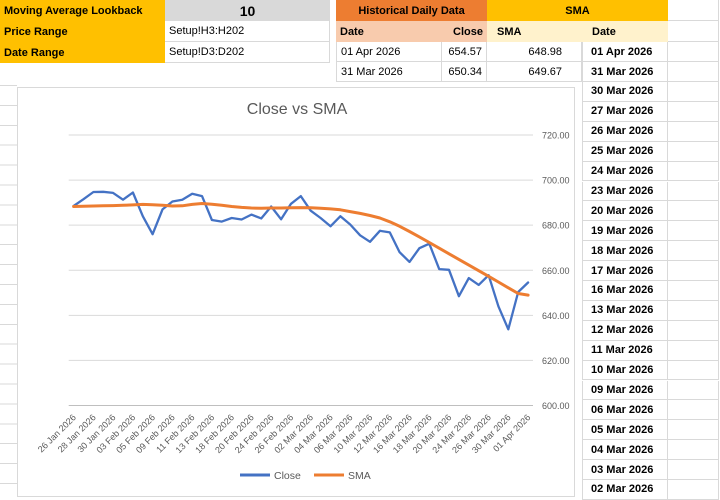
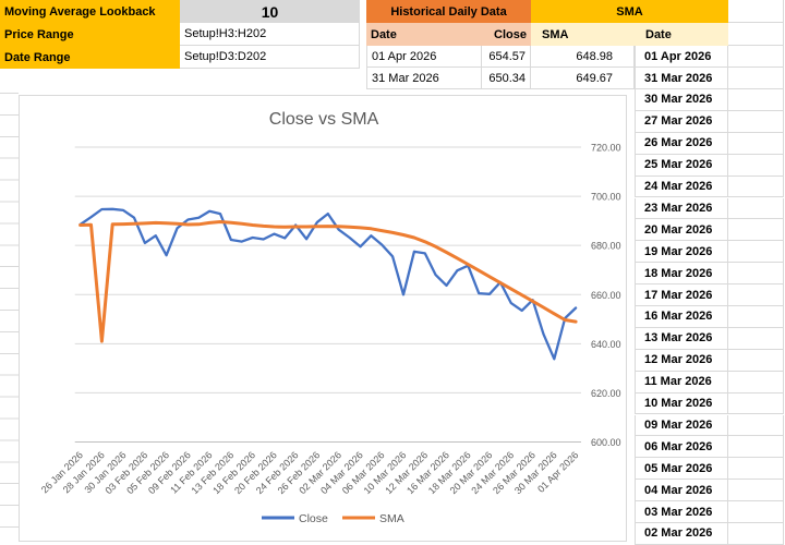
SMA/28 Jan 2026: 688 -> 641
Close/03 Feb 2026: 694 -> 681
Close/10 Mar 2026: 673 -> 660
Close/23 Mar 2026: 648 -> 665
